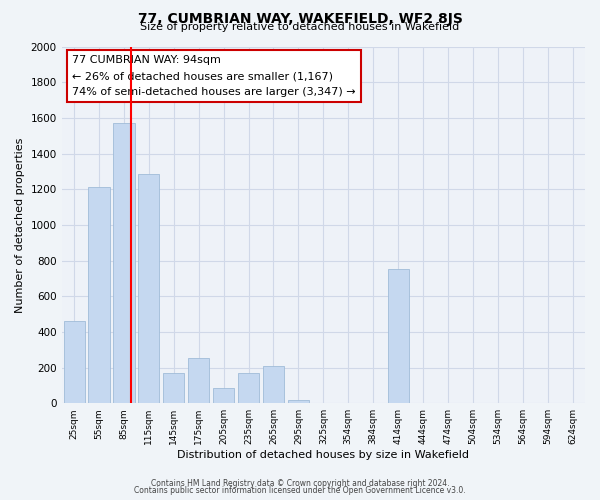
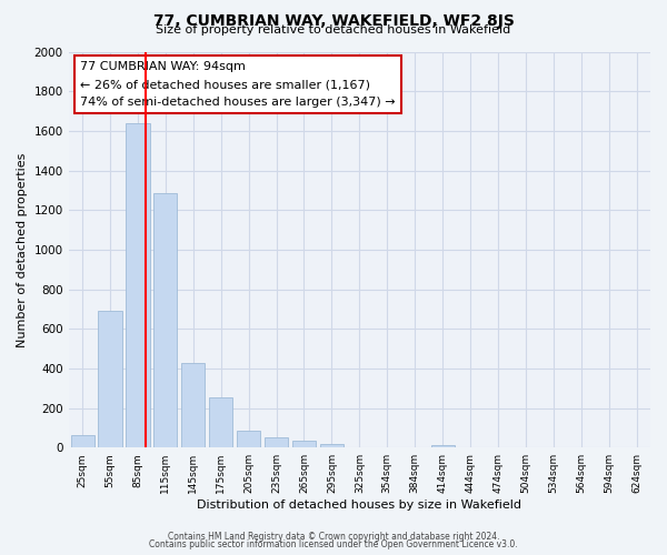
25sqm: 460 -> 60
55sqm: 1210 -> 690
85sqm: 1570 -> 1640
145sqm: 170 -> 430
235sqm: 170 -> 50
265sqm: 210 -> 40
414sqm: 750 -> 20
